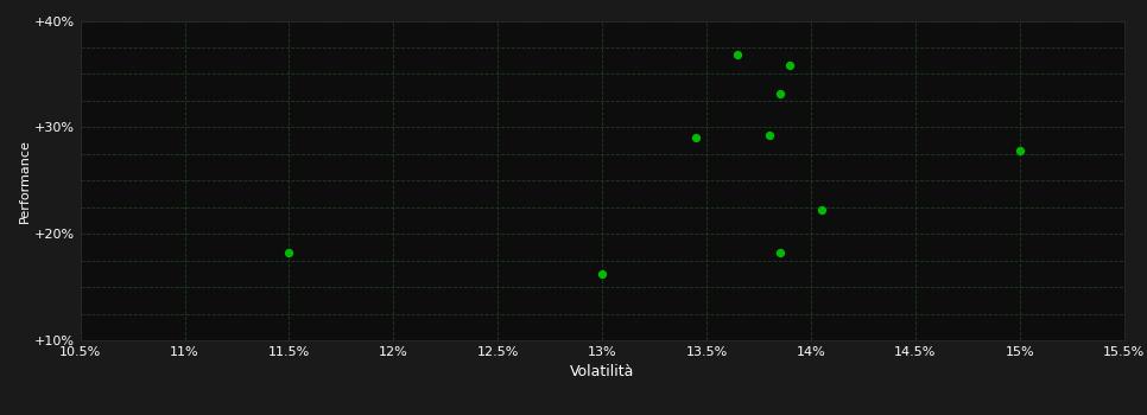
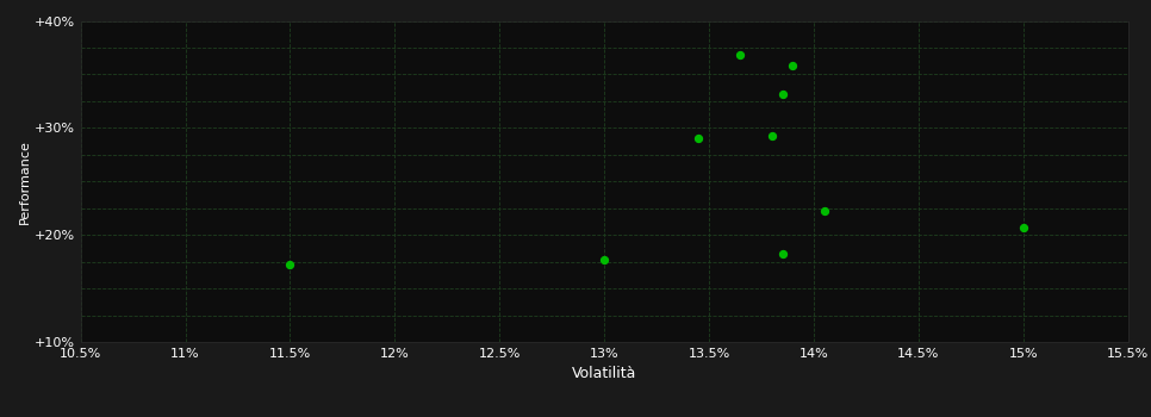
11.5%: 18.2% -> 17.2%
13%: 16.2% -> 17.7%
15%: 27.8% -> 20.7%
